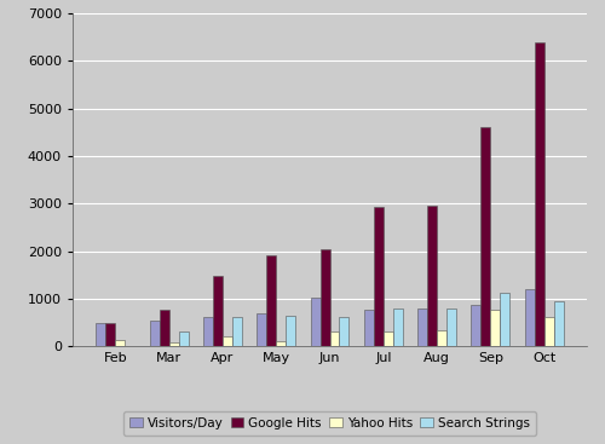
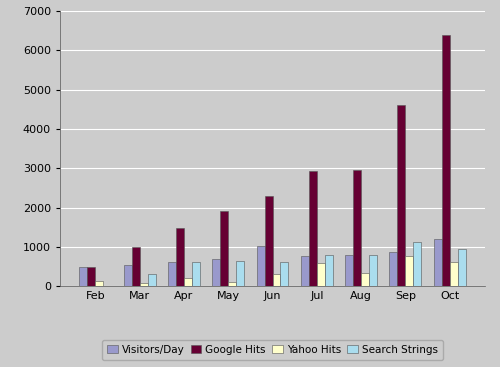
Google Hits/Mar: 760 -> 1000
Google Hits/Jun: 2050 -> 2300
Yahoo Hits/Jul: 320 -> 600
